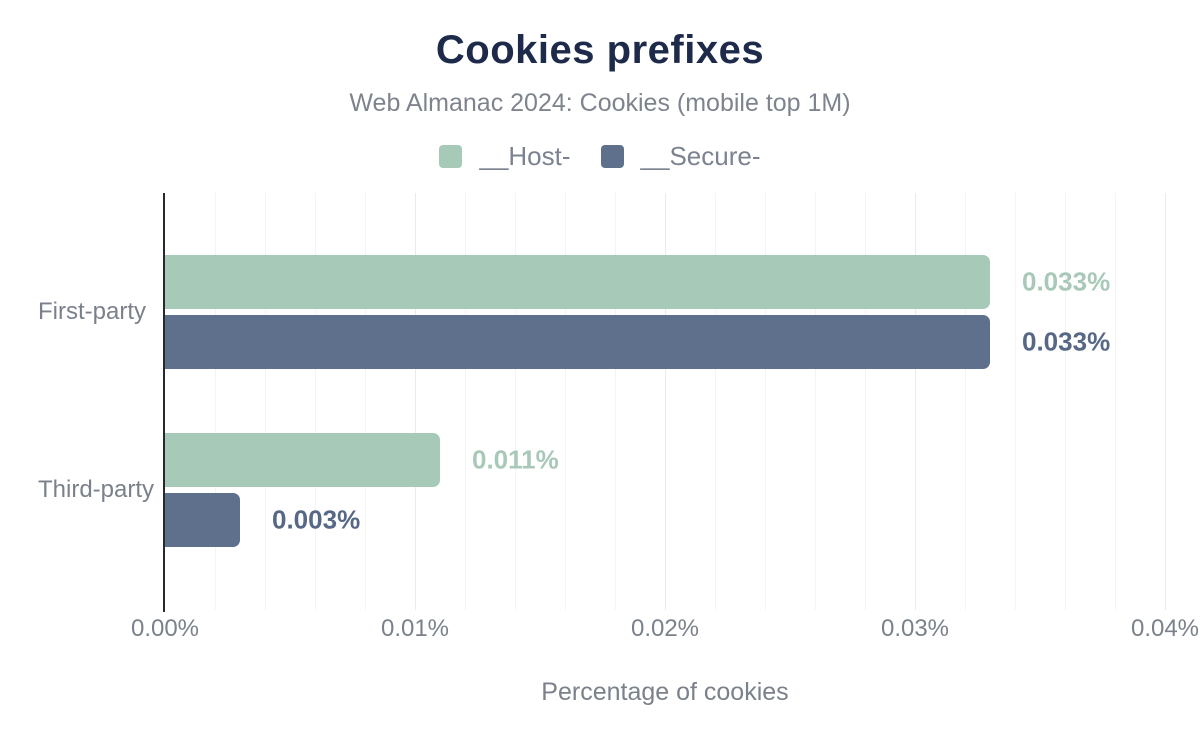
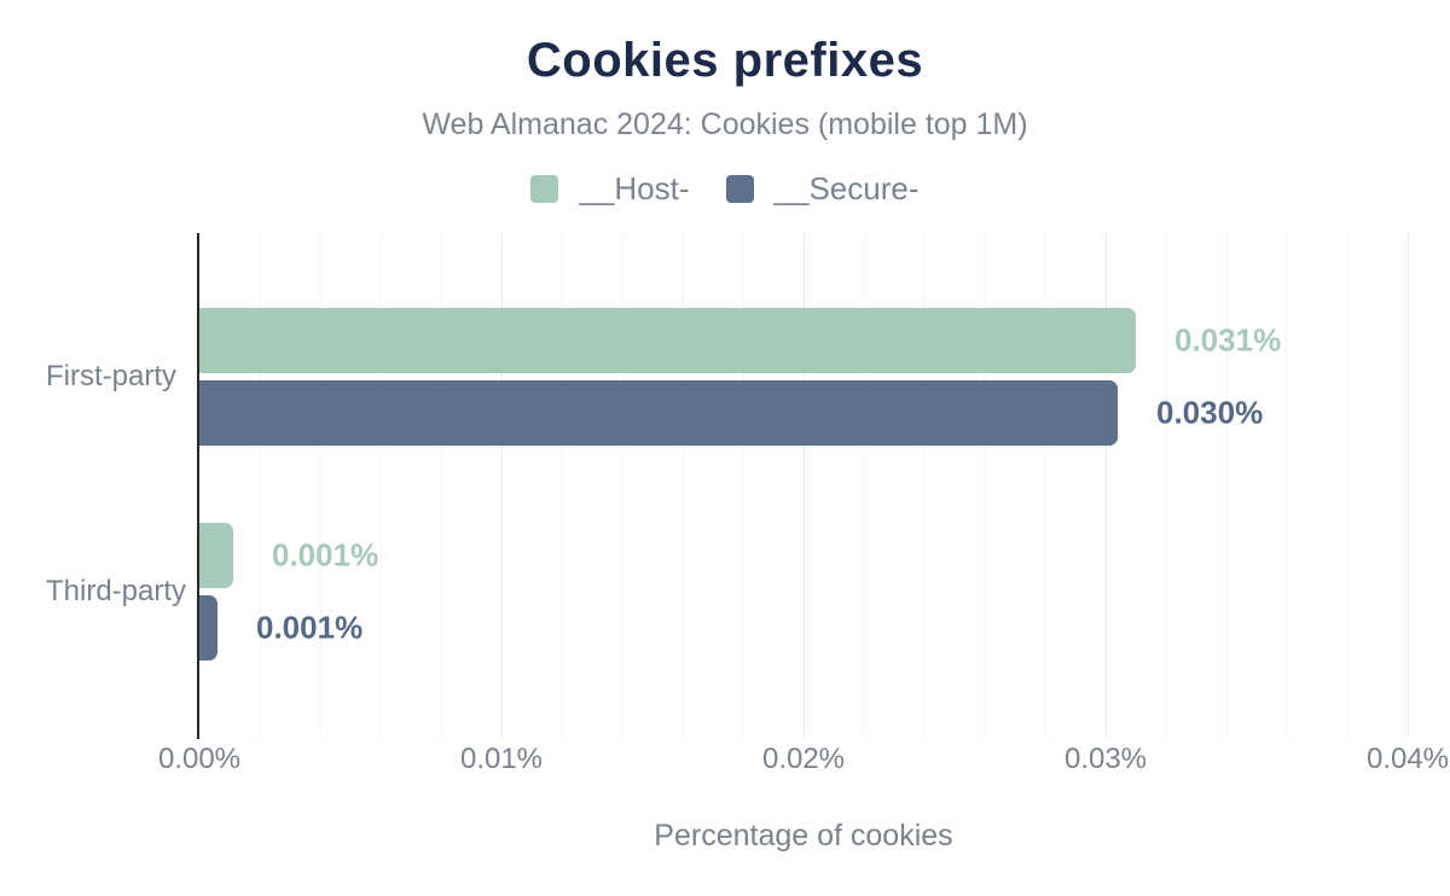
__Host-/First-party: 0.033% -> 0.031%
__Secure-/First-party: 0.033% -> 0.030%
__Host-/Third-party: 0.011% -> 0.001%
__Secure-/Third-party: 0.003% -> 0.001%
